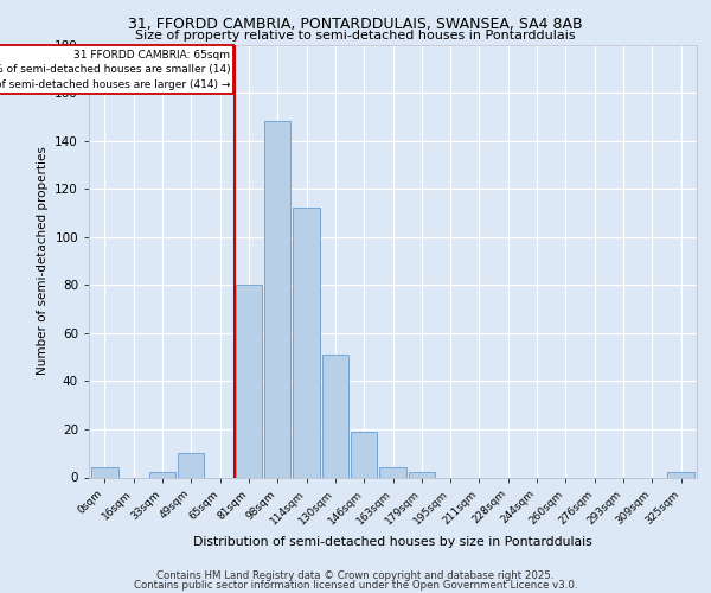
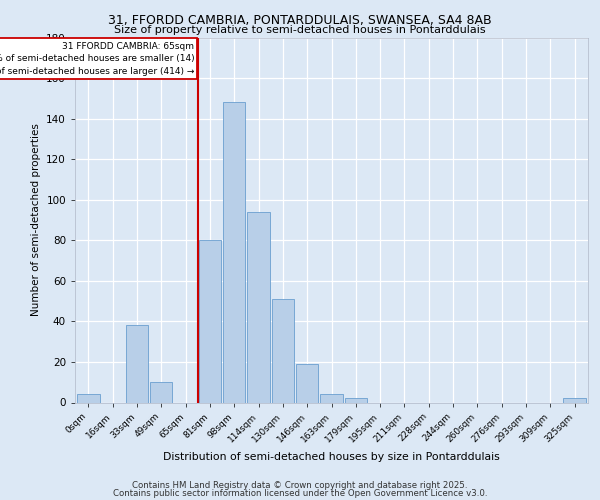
33sqm: 2 -> 38
114sqm: 112 -> 94
